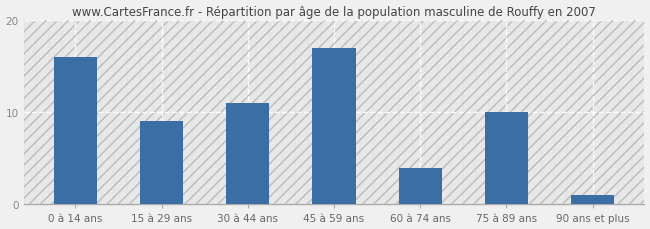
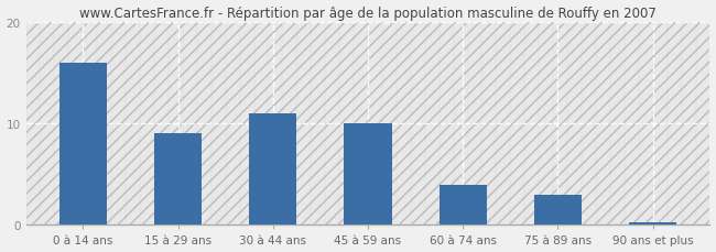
45 à 59 ans: 17.0 -> 10.0
75 à 89 ans: 10.0 -> 3.0
90 ans et plus: 1.0 -> 0.3
